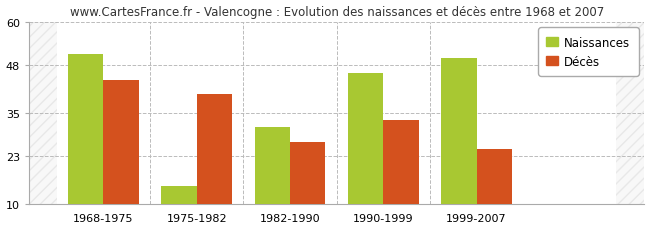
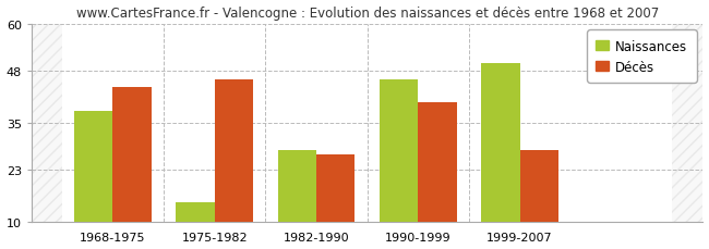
Naissances/1968-1975: 51 -> 38
Décès/1975-1982: 40 -> 46
Naissances/1982-1990: 31 -> 28
Décès/1990-1999: 33 -> 40
Décès/1999-2007: 25 -> 28
